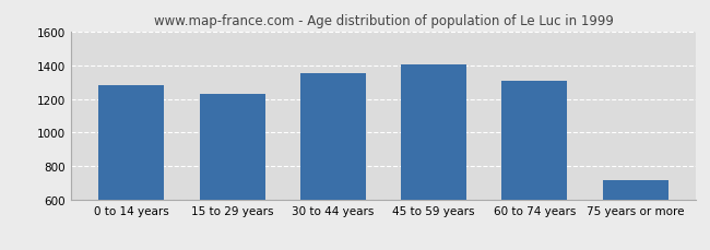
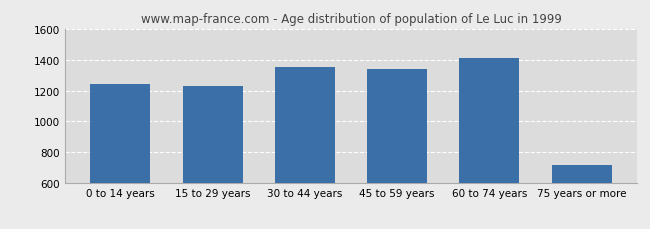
0 to 14 years: 1280 -> 1240
45 to 59 years: 1400 -> 1340
60 to 74 years: 1300 -> 1410
